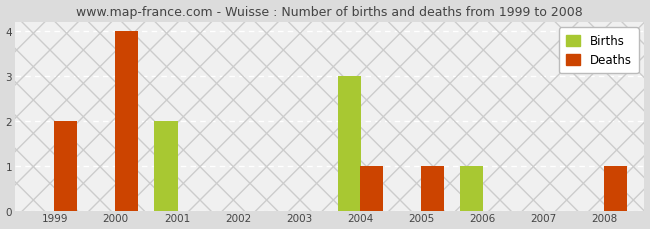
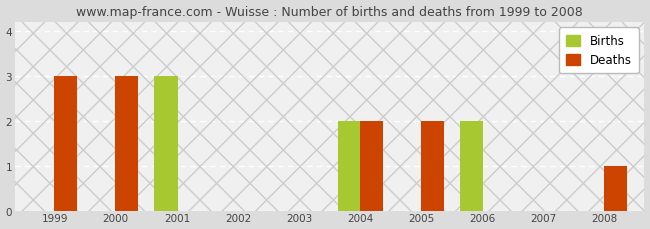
Deaths/1999: 2 -> 3
Deaths/2000: 4 -> 3
Births/2001: 2 -> 3
Births/2004: 3 -> 2
Deaths/2004: 1 -> 2
Deaths/2005: 1 -> 2
Births/2006: 1 -> 2
